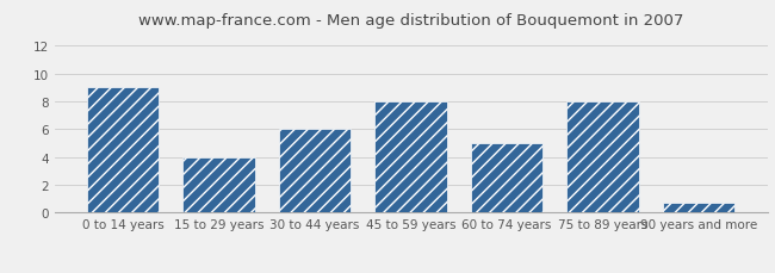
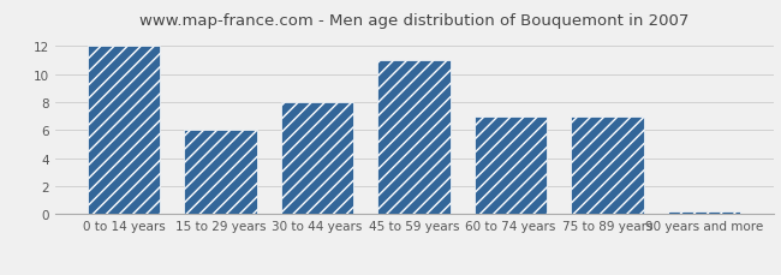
0 to 14 years: 9.0 -> 12.0
15 to 29 years: 4.0 -> 6.0
30 to 44 years: 6.0 -> 8.0
45 to 59 years: 8.0 -> 11.0
60 to 74 years: 5.0 -> 7.0
75 to 89 years: 8.0 -> 7.0
90 years and more: 0.7 -> 0.2
